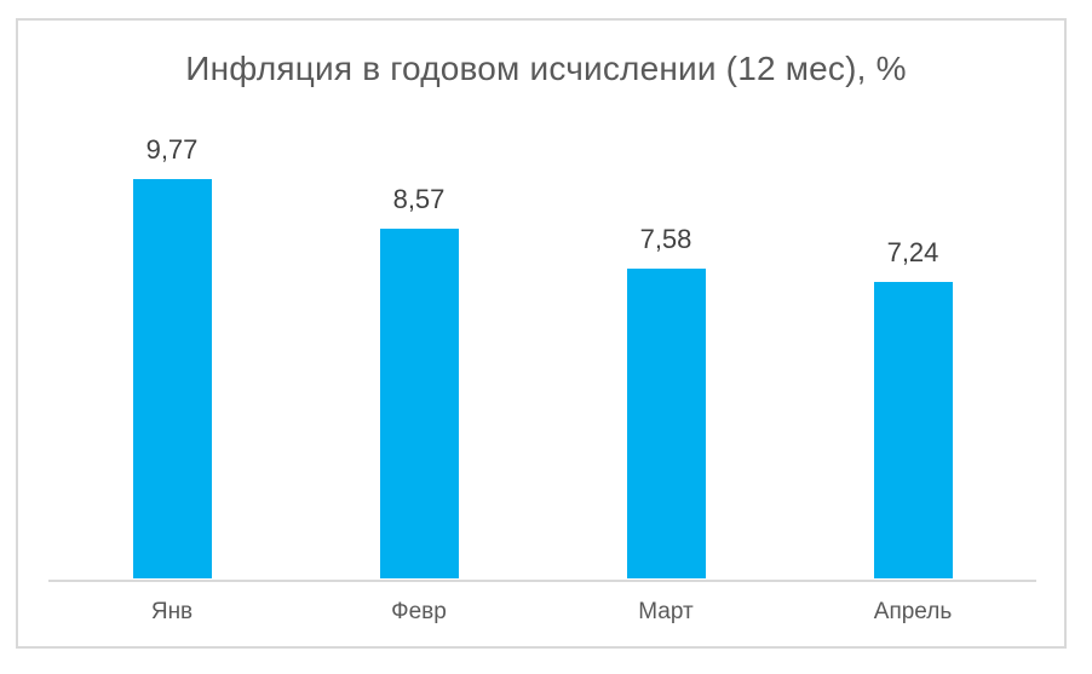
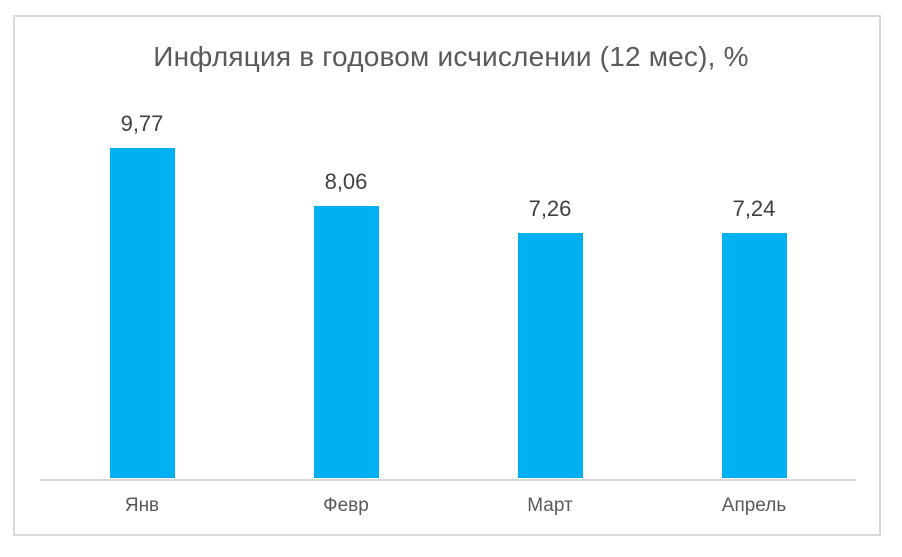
Февр: 8,57 -> 8,06
Март: 7,58 -> 7,26
